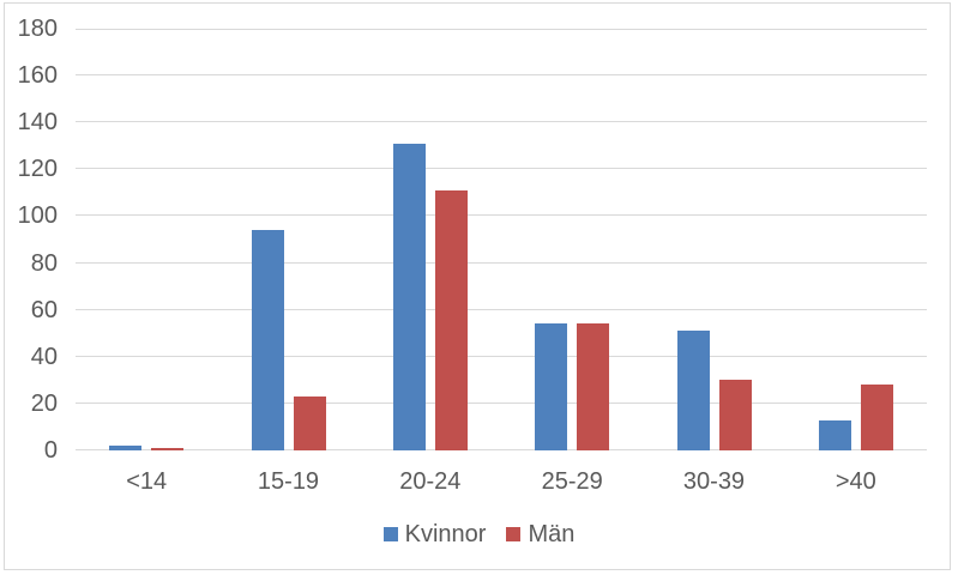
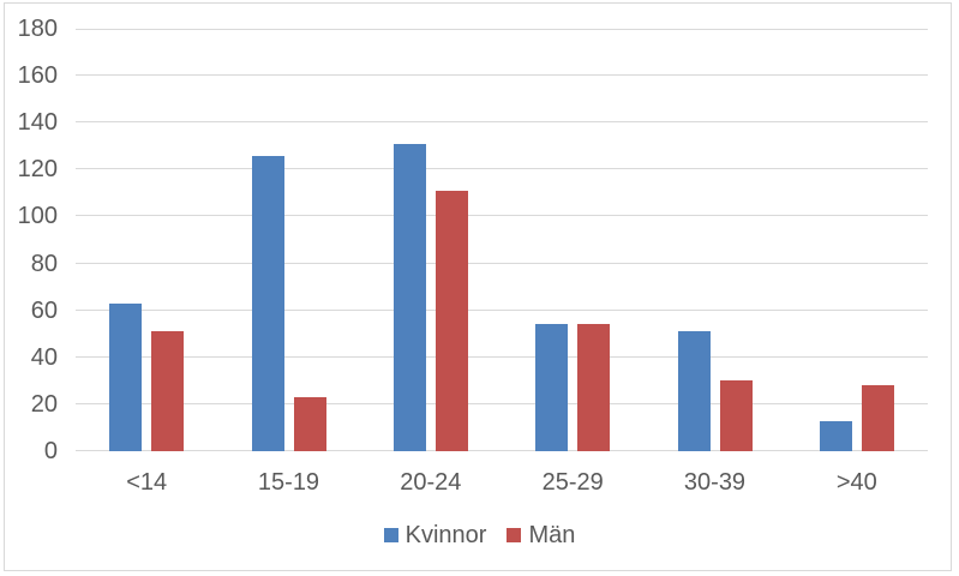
Kvinnor/<14: 2 -> 63
Män/<14: 1 -> 51
Kvinnor/15-19: 94 -> 126
